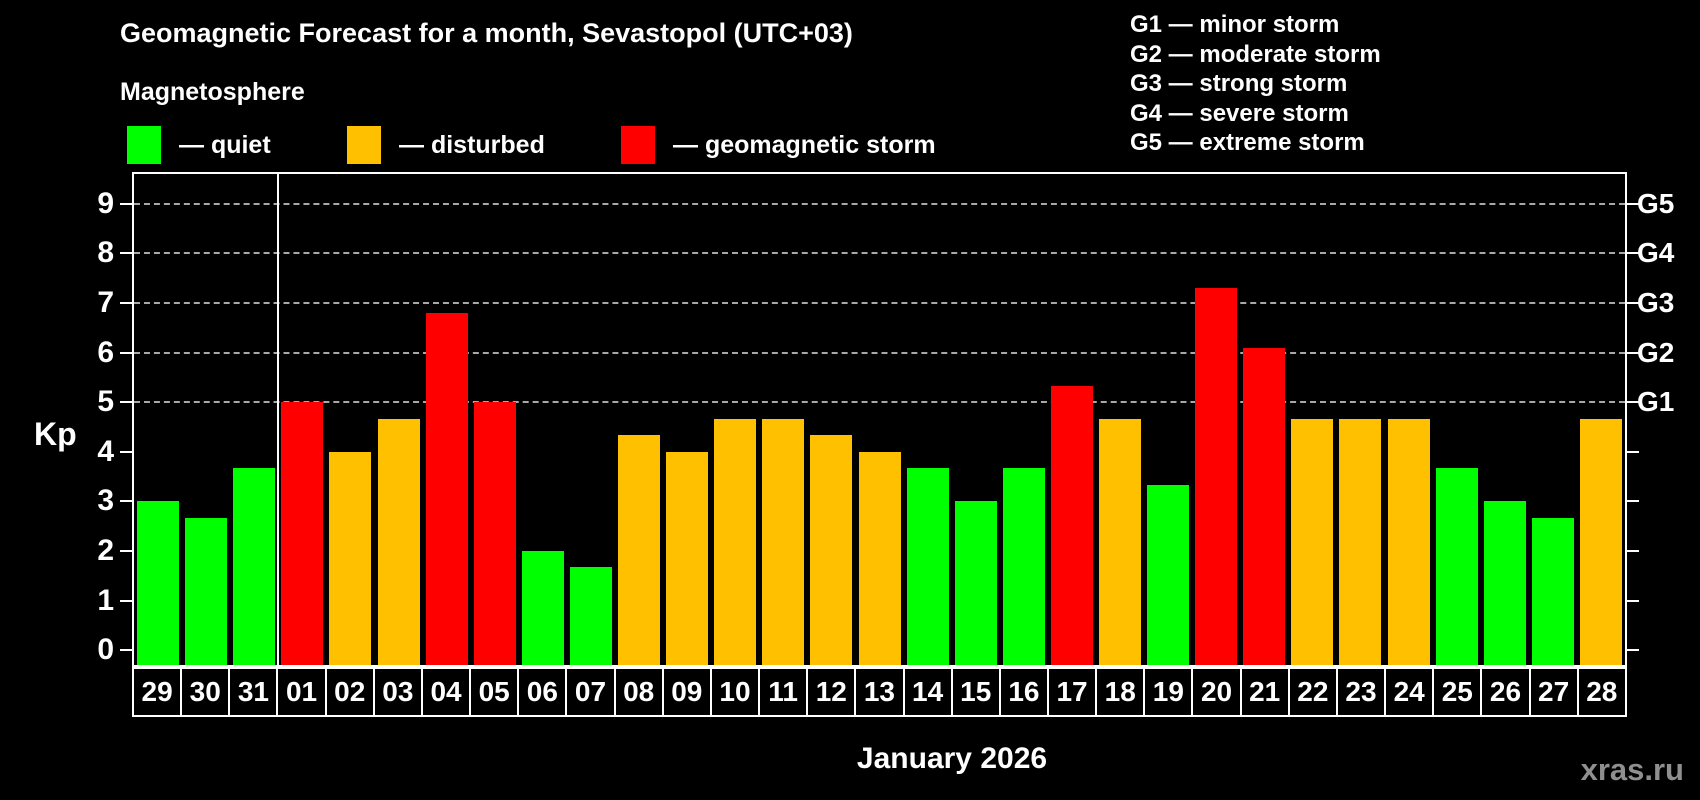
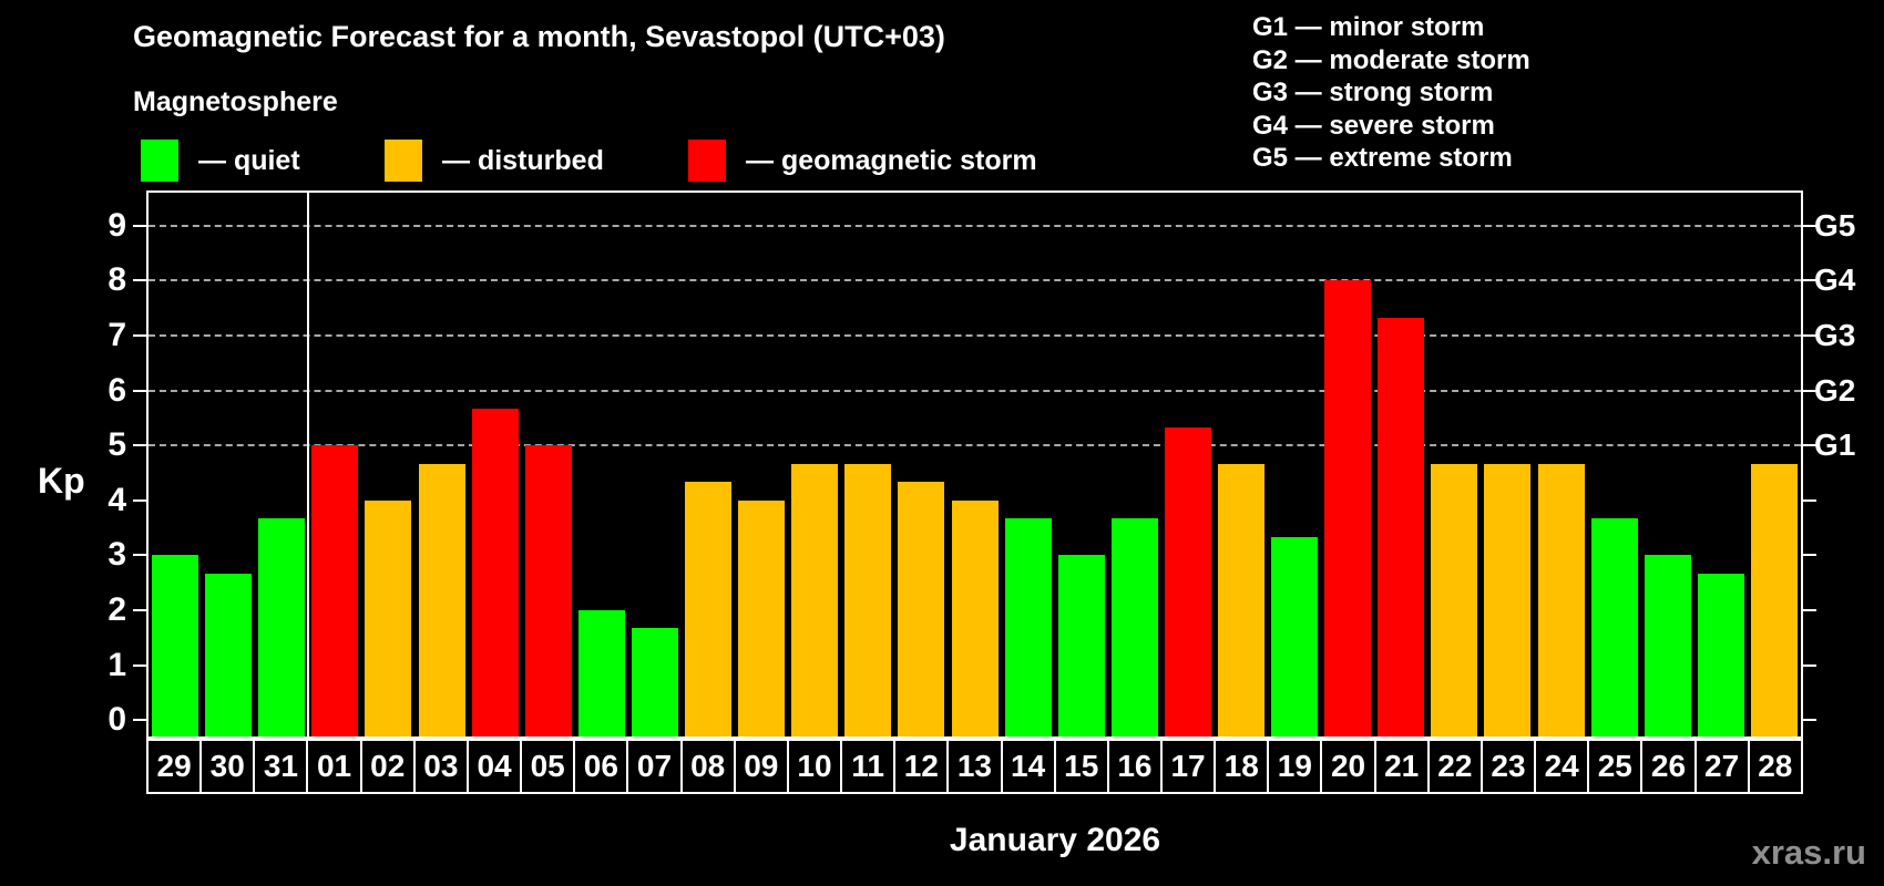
04: 6.8 -> 5.7
20: 7.3 -> 8.0
21: 6.1 -> 7.3
